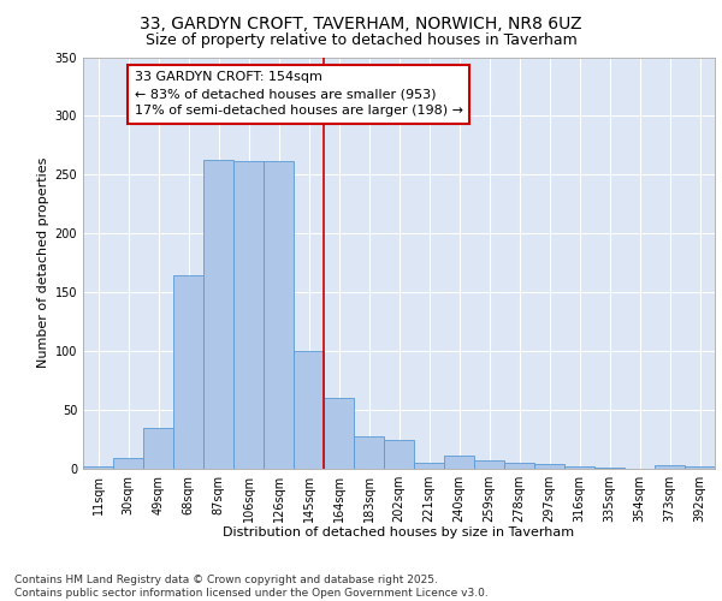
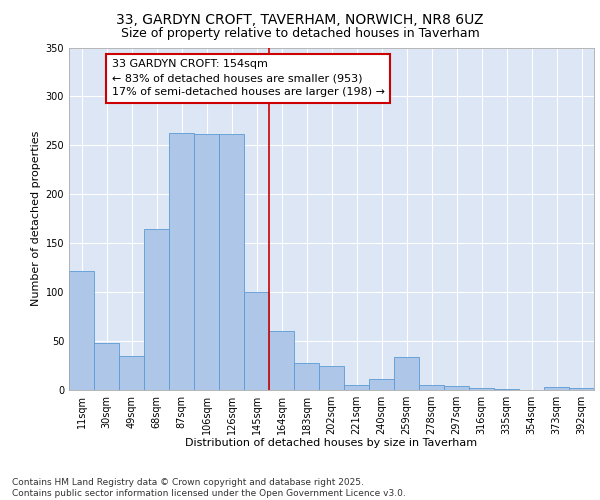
11sqm: 2 -> 122
30sqm: 9 -> 48
259sqm: 7 -> 34
